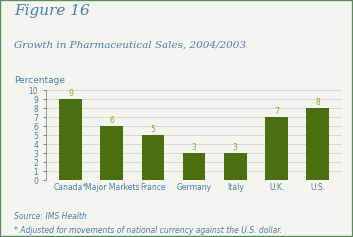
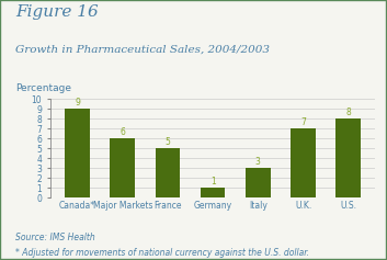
Germany: 3 -> 1
